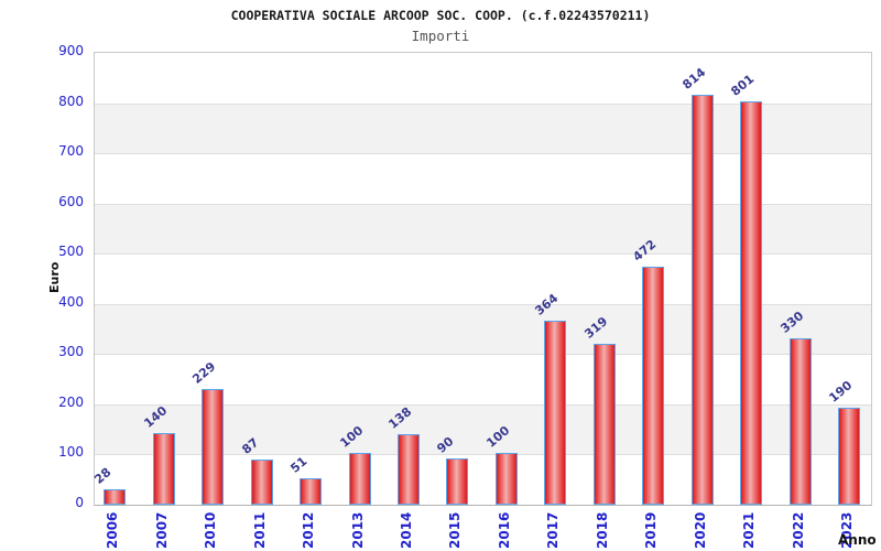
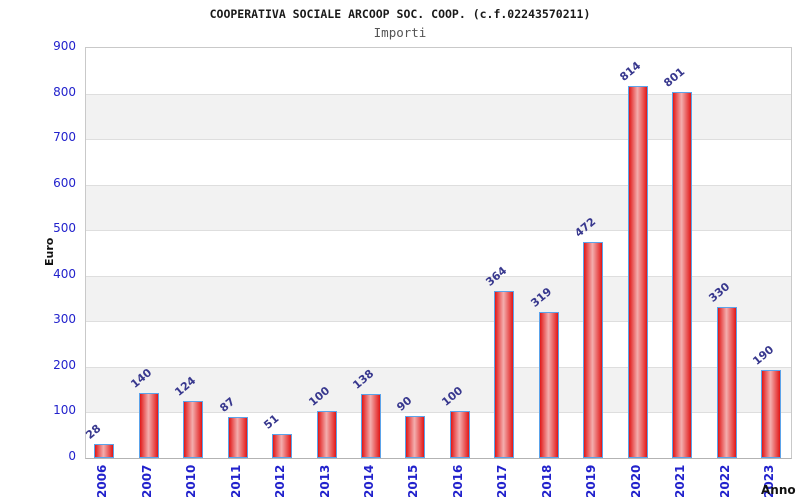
2010: 229 -> 124
